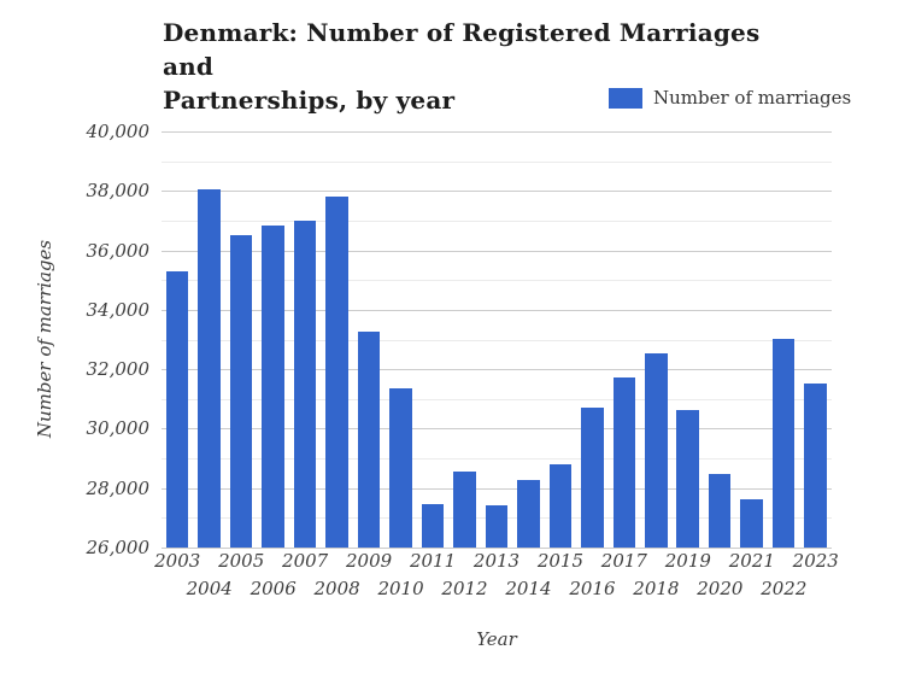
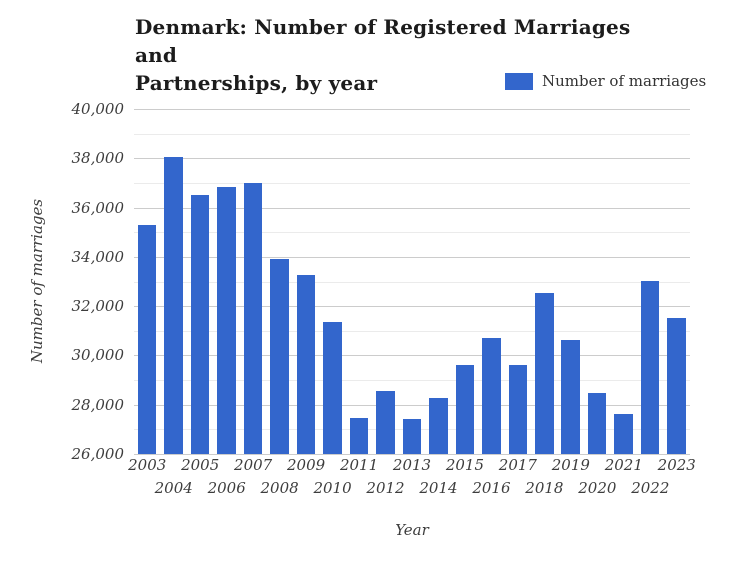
2008: 37800 -> 33900
2015: 28800 -> 29600
2017: 31700 -> 29600
